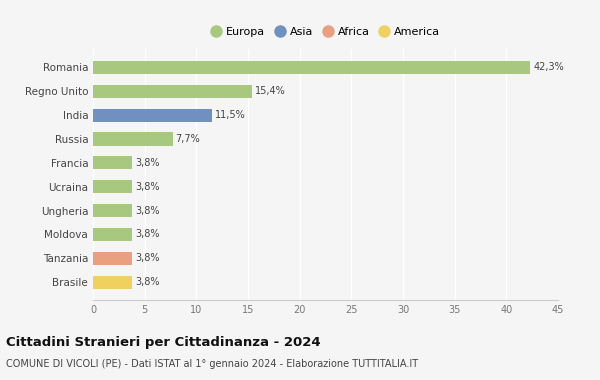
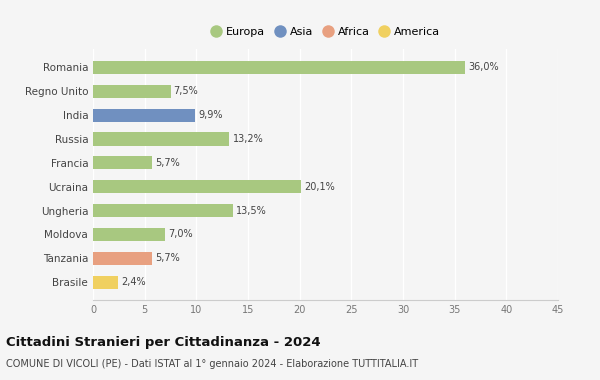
Romania: 42,3% -> 36,0%
Regno Unito: 15,4% -> 7,5%
India: 11,5% -> 9,9%
Russia: 7,7% -> 13,2%
Francia: 3,8% -> 5,7%
Ucraina: 3,8% -> 20,1%
Ungheria: 3,8% -> 13,5%
Moldova: 3,8% -> 7,0%
Tanzania: 3,8% -> 5,7%
Brasile: 3,8% -> 2,4%
